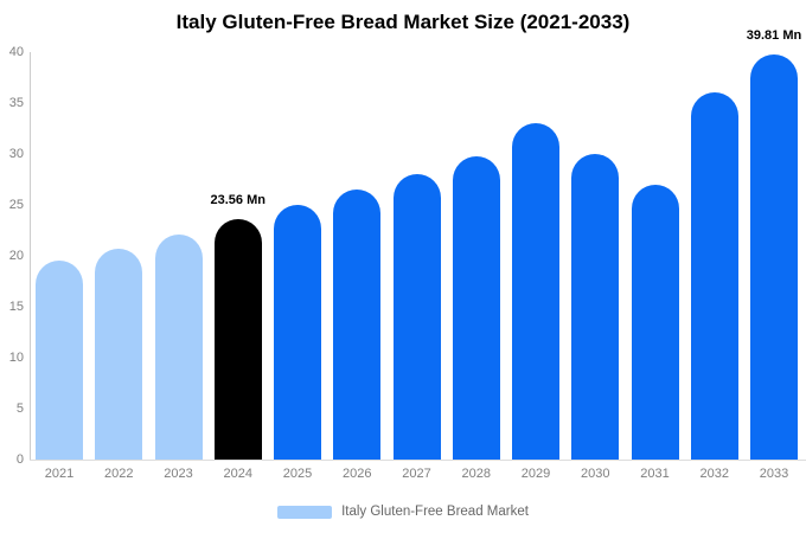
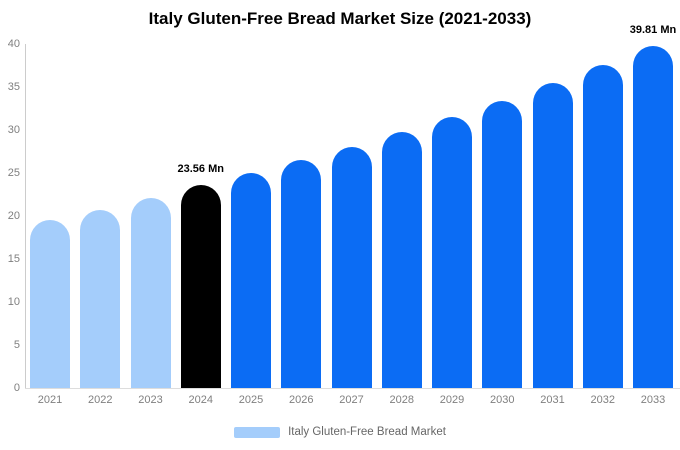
2029: 33 -> 32
2030: 30 -> 33
2031: 27 -> 35
2032: 36 -> 38
